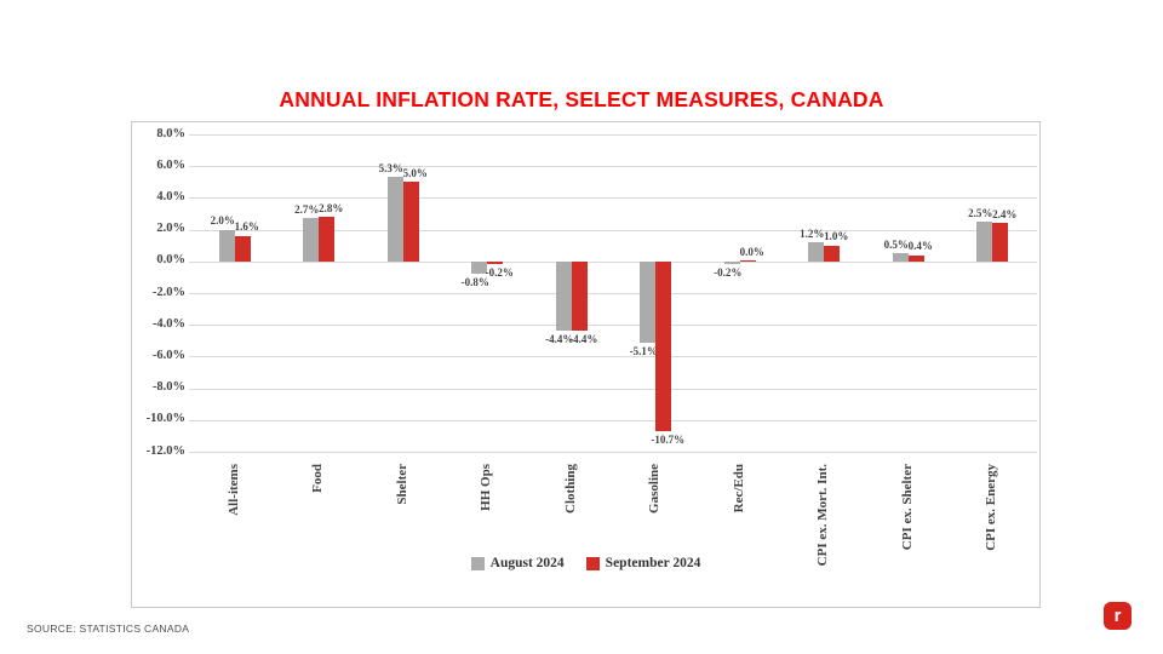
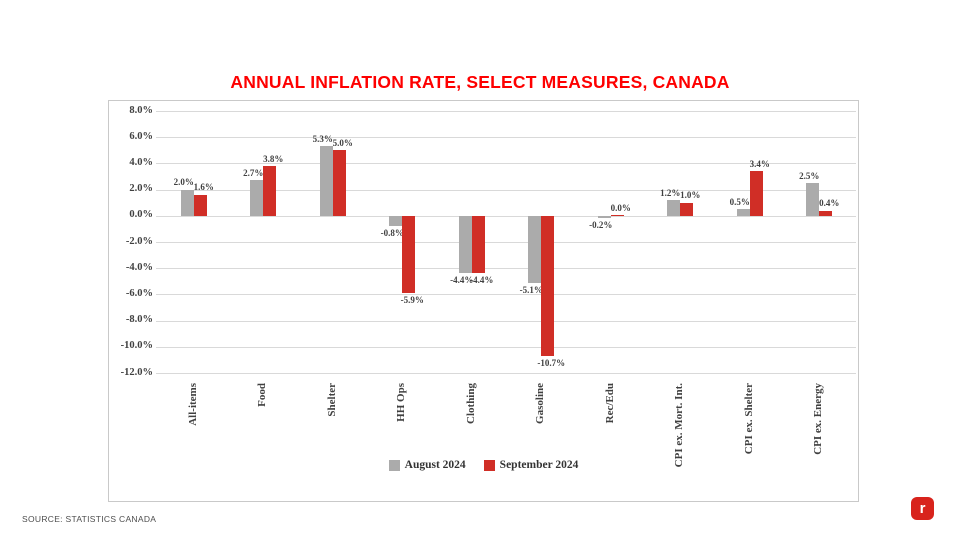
September 2024/Food: 2.8% -> 3.8%
September 2024/HH Ops: -0.2% -> -5.9%
September 2024/CPI ex. Shelter: 0.4% -> 3.4%
September 2024/CPI ex. Energy: 2.4% -> 0.4%
